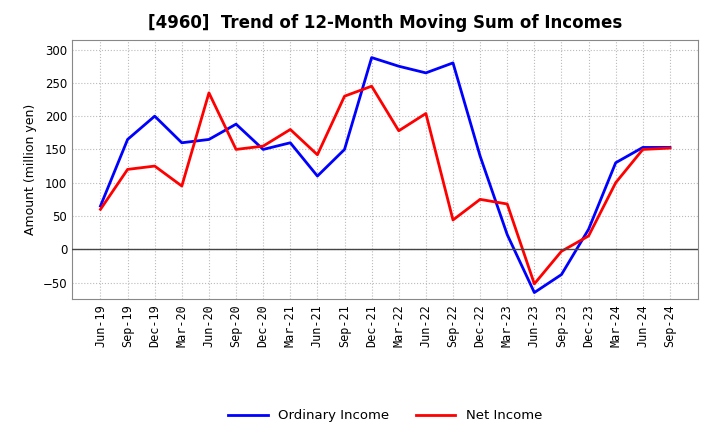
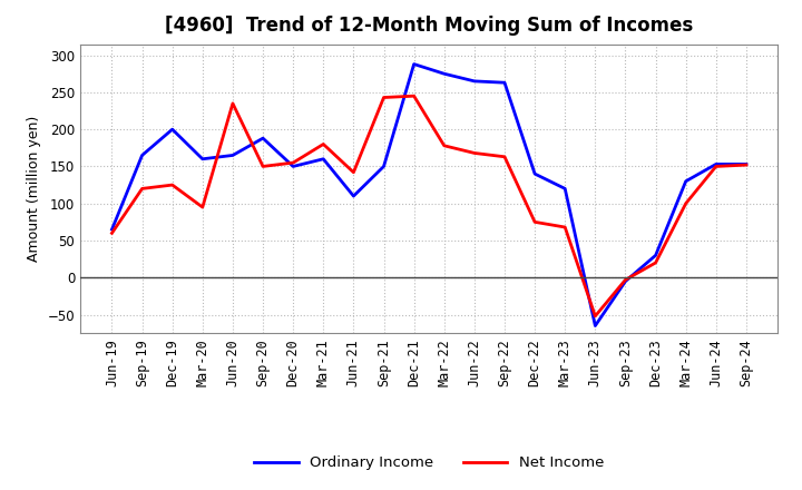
Net Income/Sep-21: 230 -> 243
Net Income/Jun-22: 204 -> 168
Ordinary Income/Sep-22: 280 -> 263
Net Income/Sep-22: 44 -> 163
Ordinary Income/Mar-23: 22 -> 120
Ordinary Income/Sep-23: -38 -> -5
